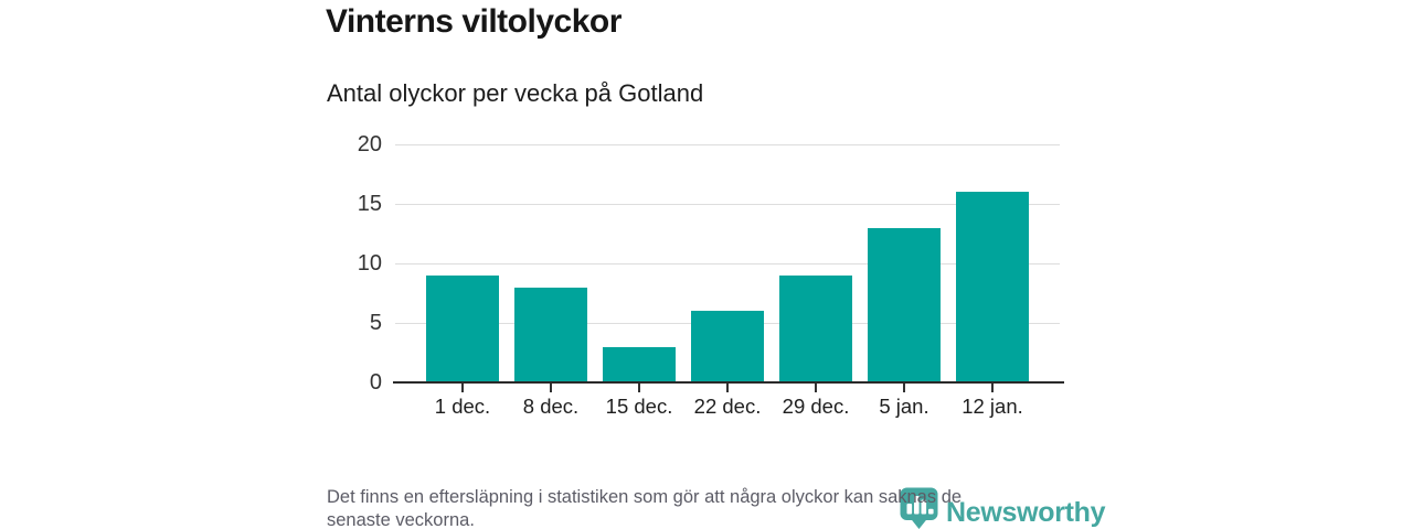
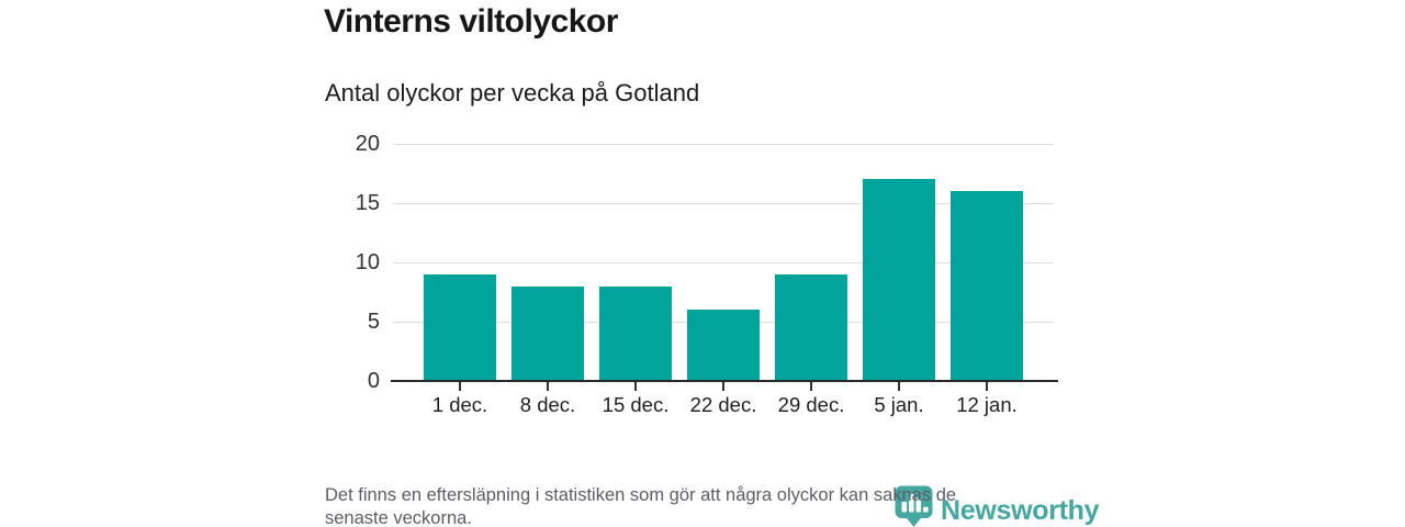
15 dec.: 3 -> 8
5 jan.: 13 -> 17
